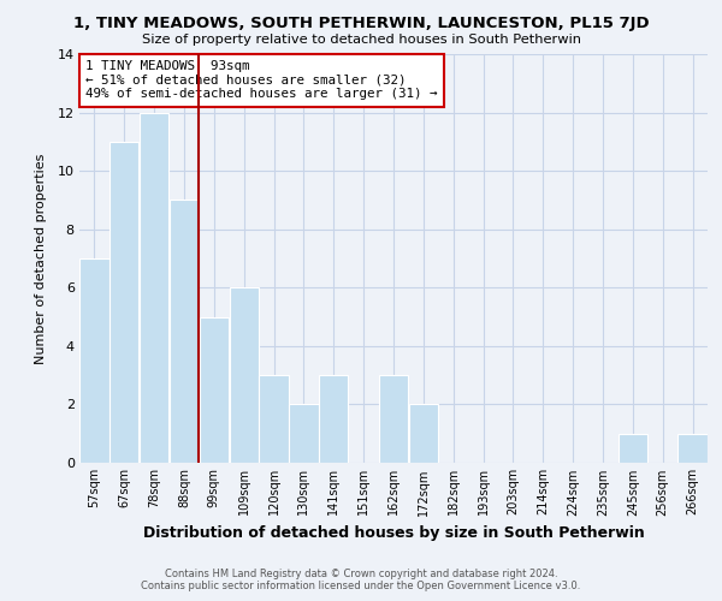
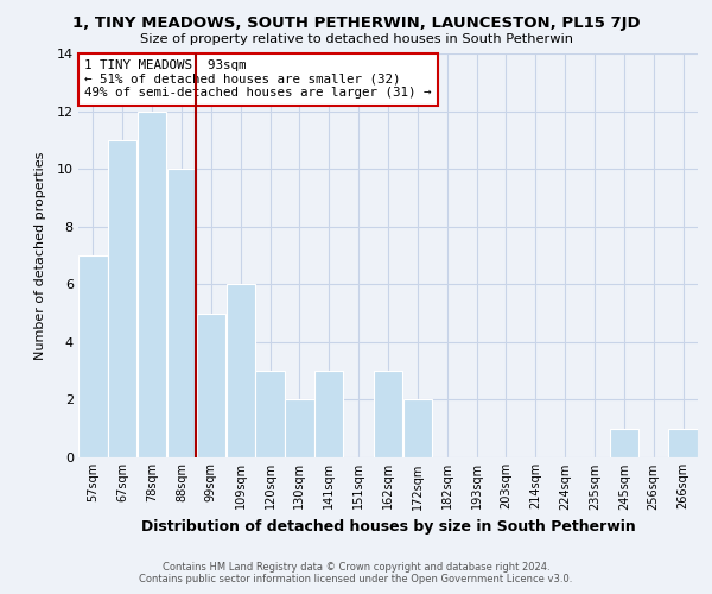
88sqm: 9 -> 10
